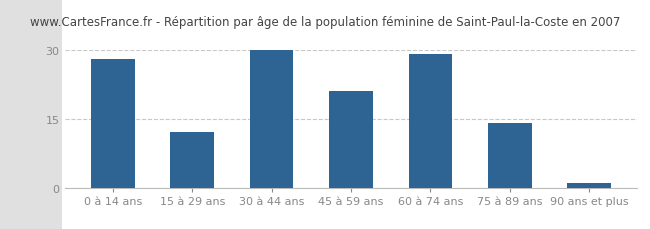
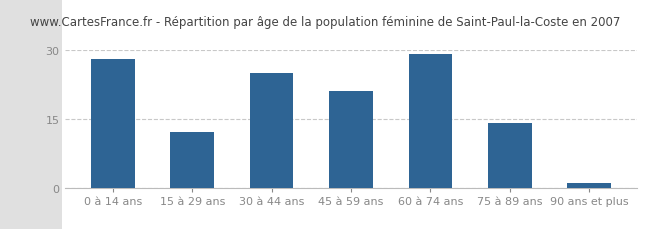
30 à 44 ans: 30 -> 25
